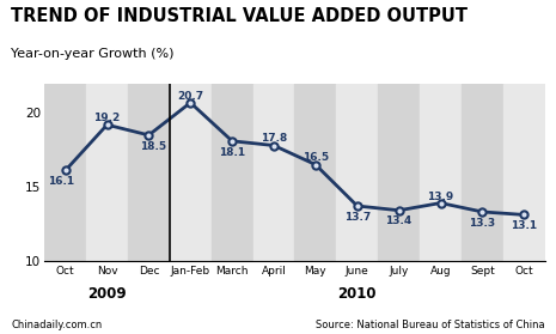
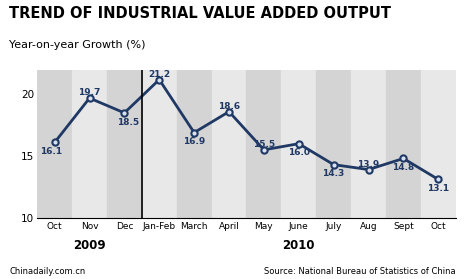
Nov: 19.2 -> 19.7
Jan-Feb: 20.7 -> 21.2
March: 18.1 -> 16.9
April: 17.8 -> 18.6
May: 16.5 -> 15.5
June: 13.7 -> 16.0
July: 13.4 -> 14.3
Sept: 13.3 -> 14.8
